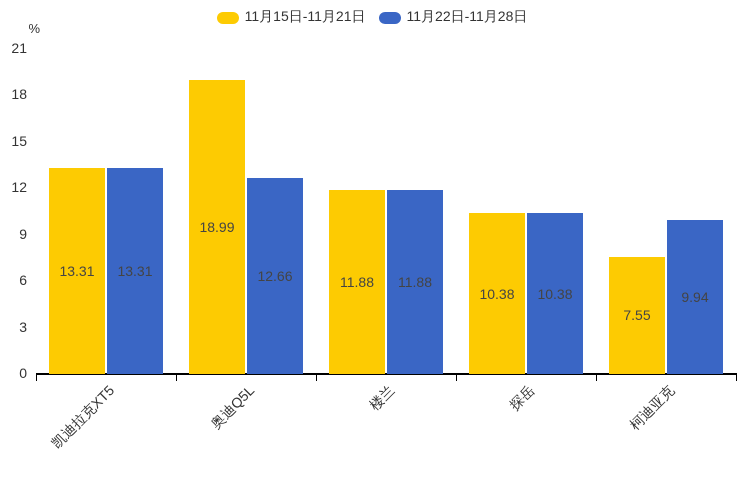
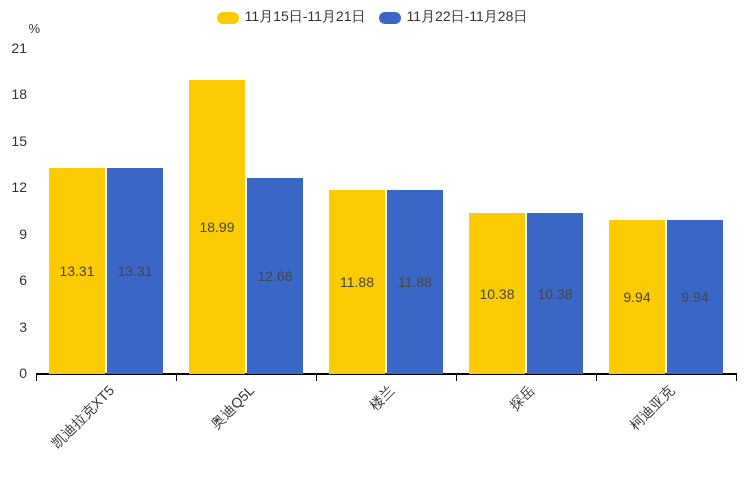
11月15日-11月21日/柯迪亚克: 7.55 -> 9.94
